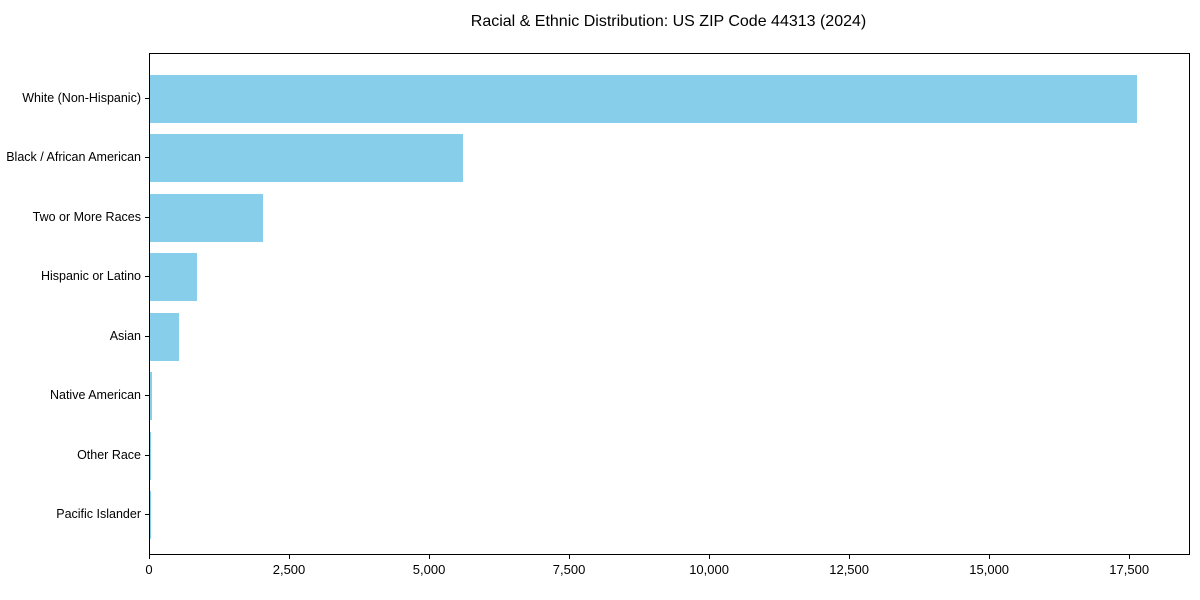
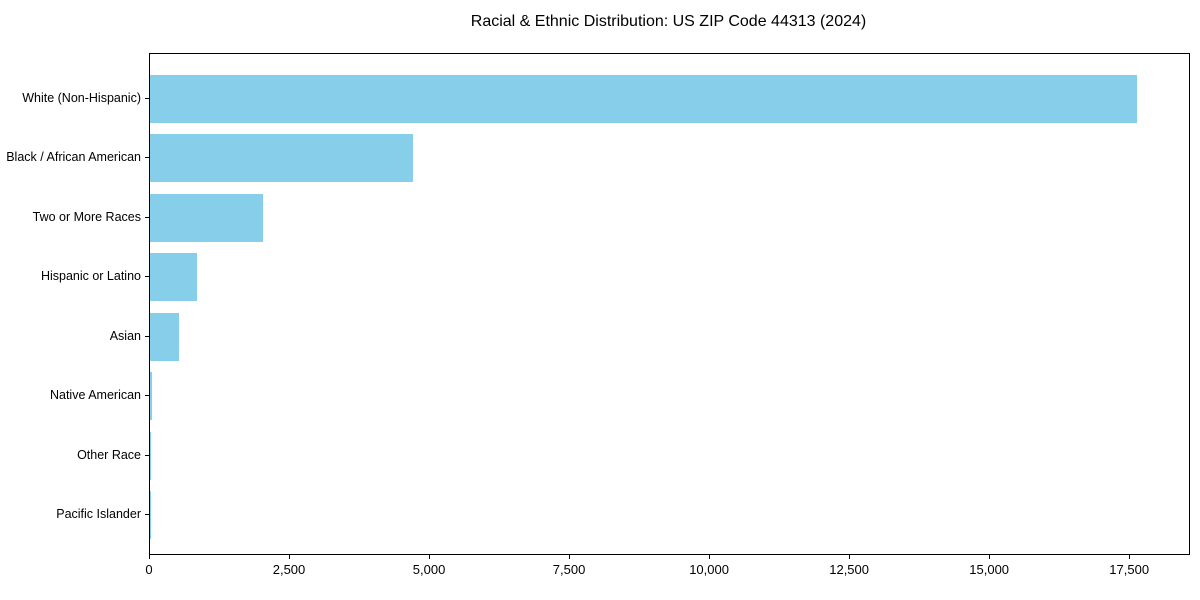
Black / African American: 5600 -> 4700
